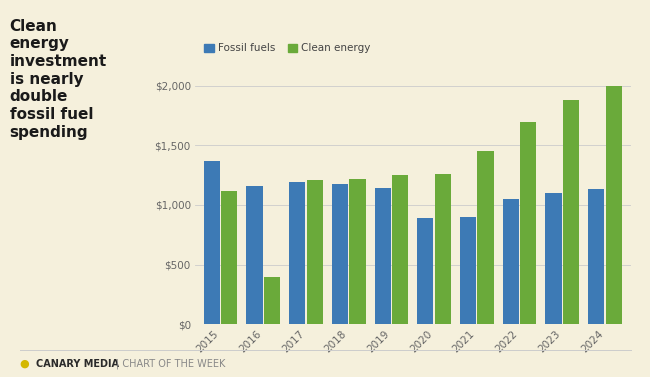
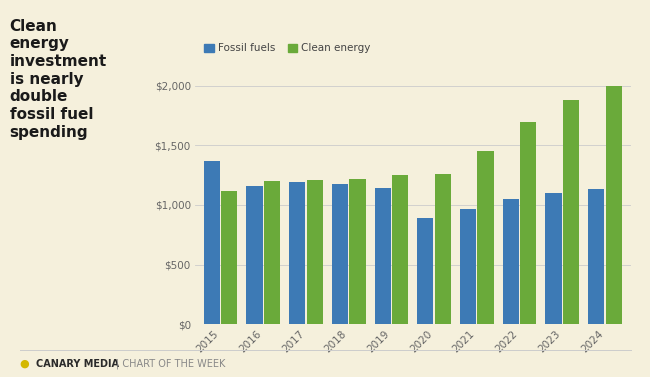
Clean energy/2016: $400 -> $1,200
Fossil fuels/2021: $900 -> $970
